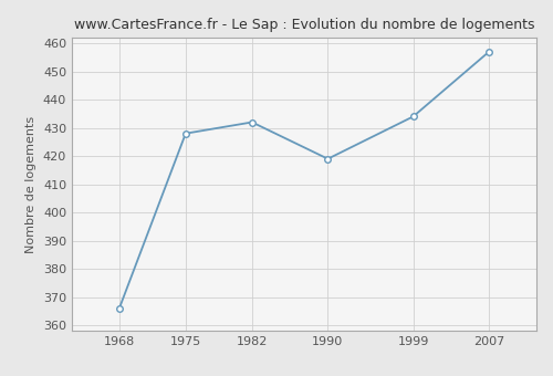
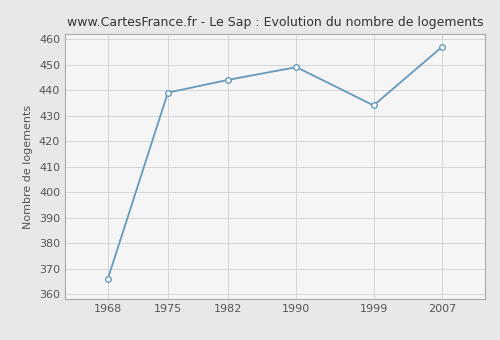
1975: 428 -> 439
1982: 432 -> 444
1990: 419 -> 449
